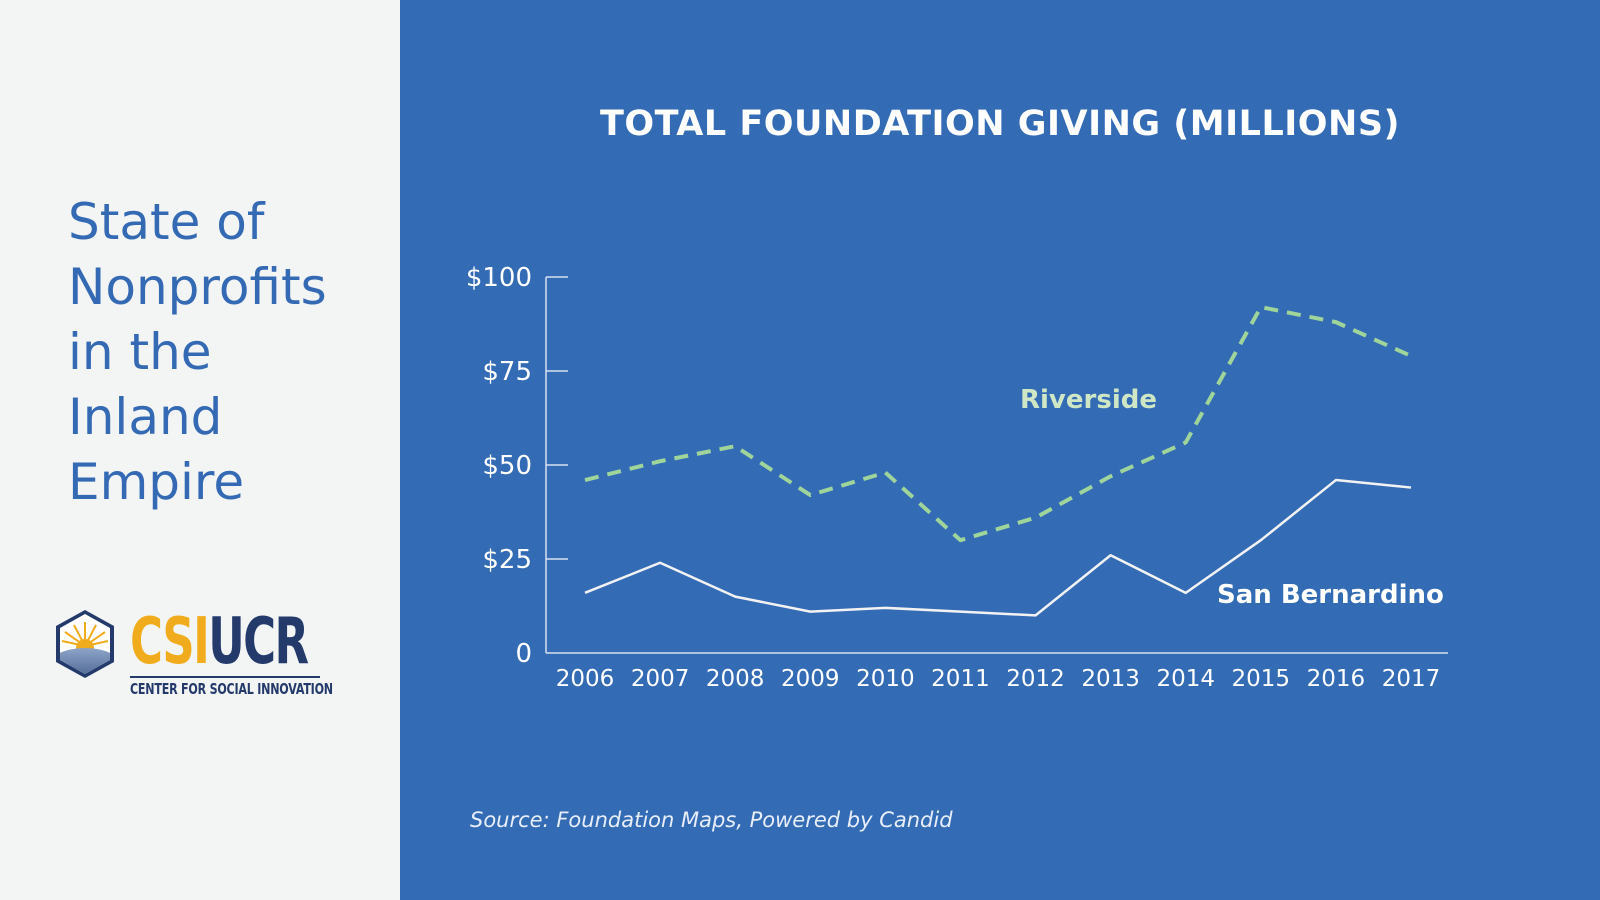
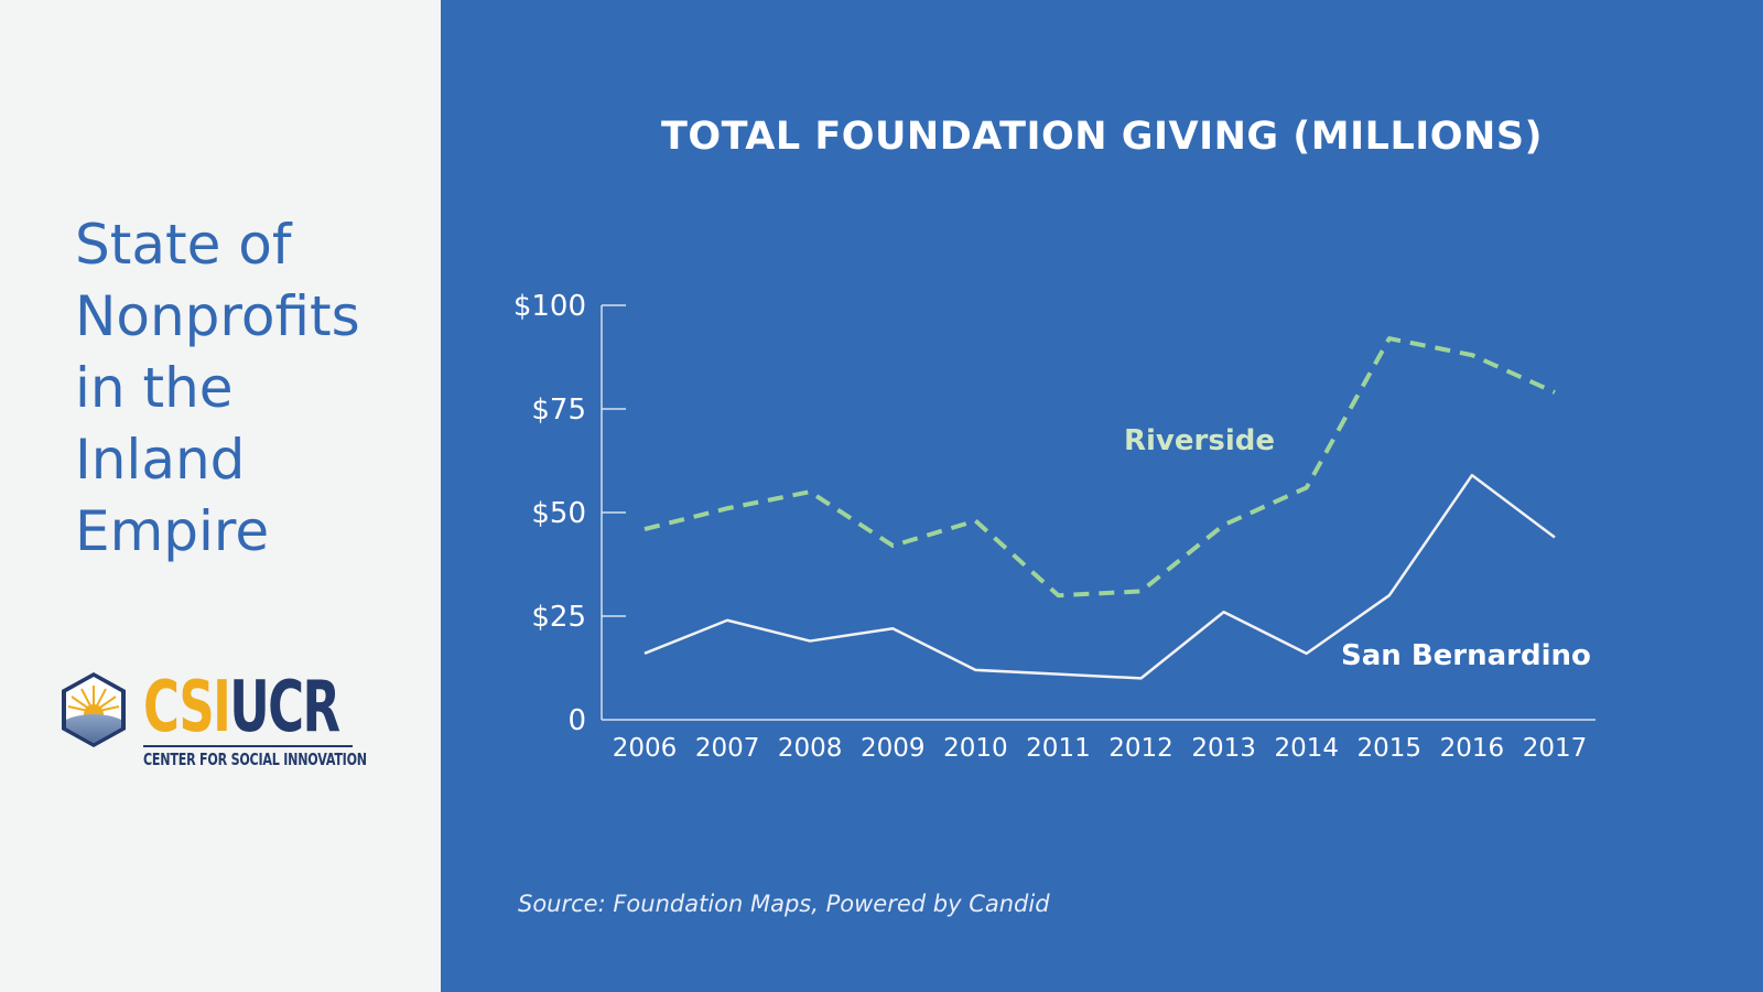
San Bernardino/2008: $15 -> $19
San Bernardino/2009: $11 -> $22
Riverside/2012: $36 -> $31
San Bernardino/2016: $46 -> $59
